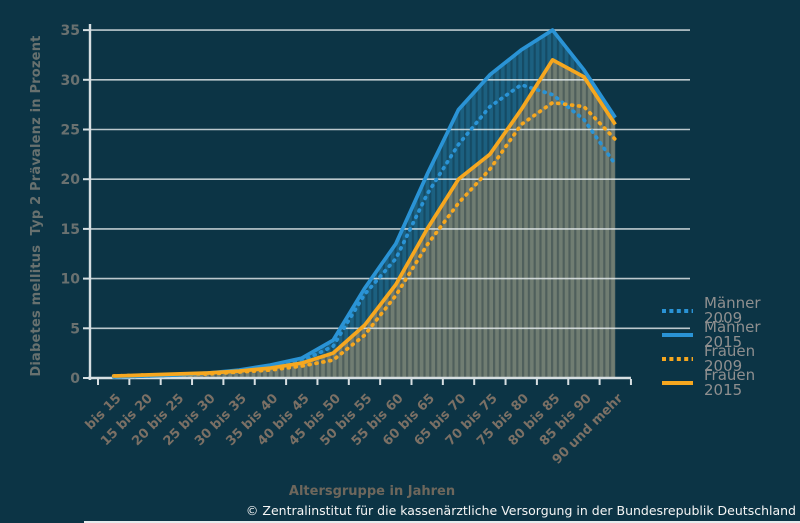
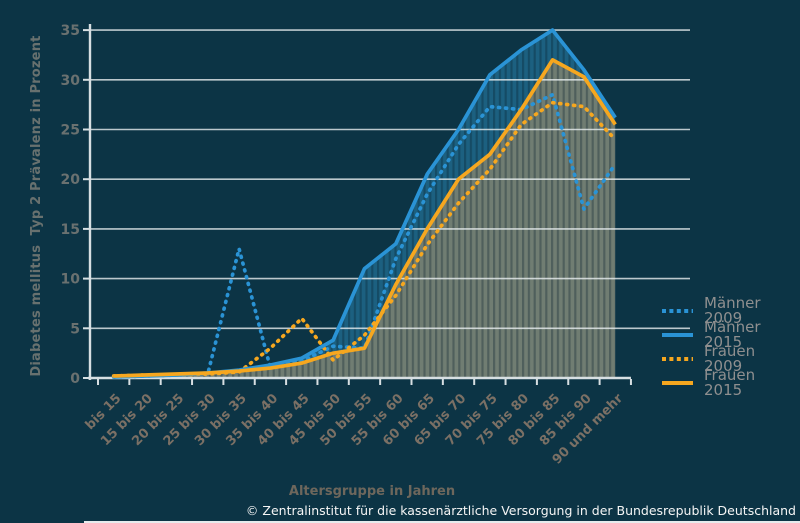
Männer 2009/30 bis 35: 1 -> 13
Frauen 2009/35 bis 40: 1 -> 3
Frauen 2009/40 bis 45: 1 -> 6
Männer 2009/50 bis 55: 8 -> 3
Männer 2015/50 bis 55: 9 -> 11
Frauen 2015/50 bis 55: 5 -> 3
Männer 2015/65 bis 70: 27 -> 25
Männer 2009/75 bis 80: 30 -> 27
Männer 2009/85 bis 90: 26 -> 17
